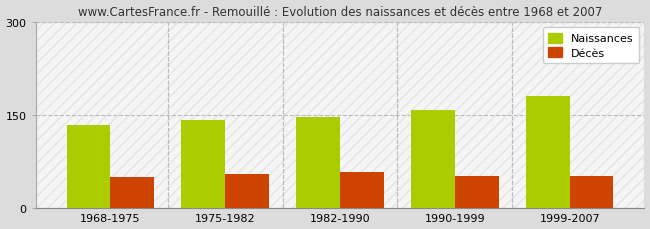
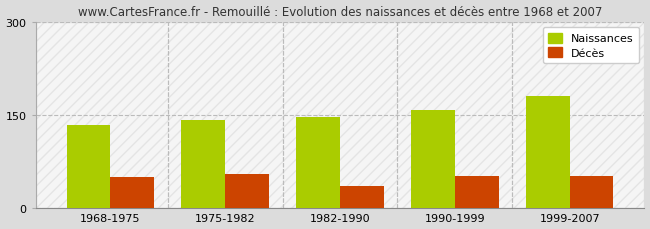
Décès/1982-1990: 58 -> 36
